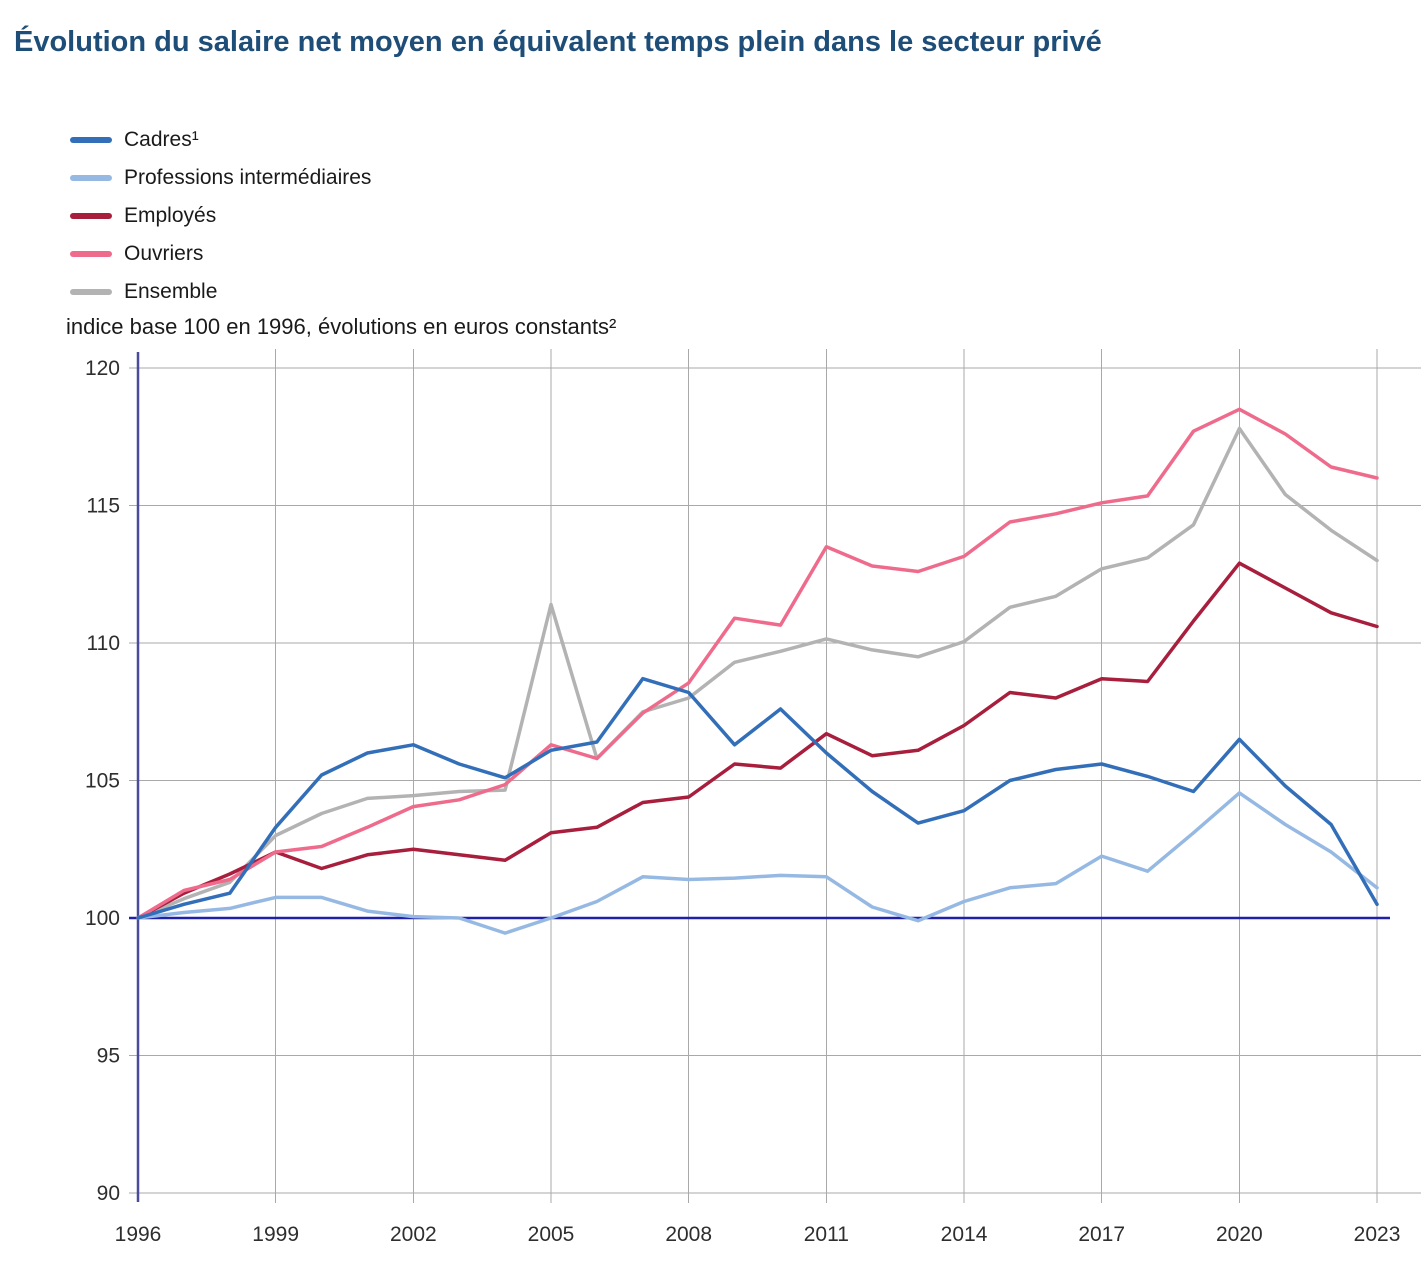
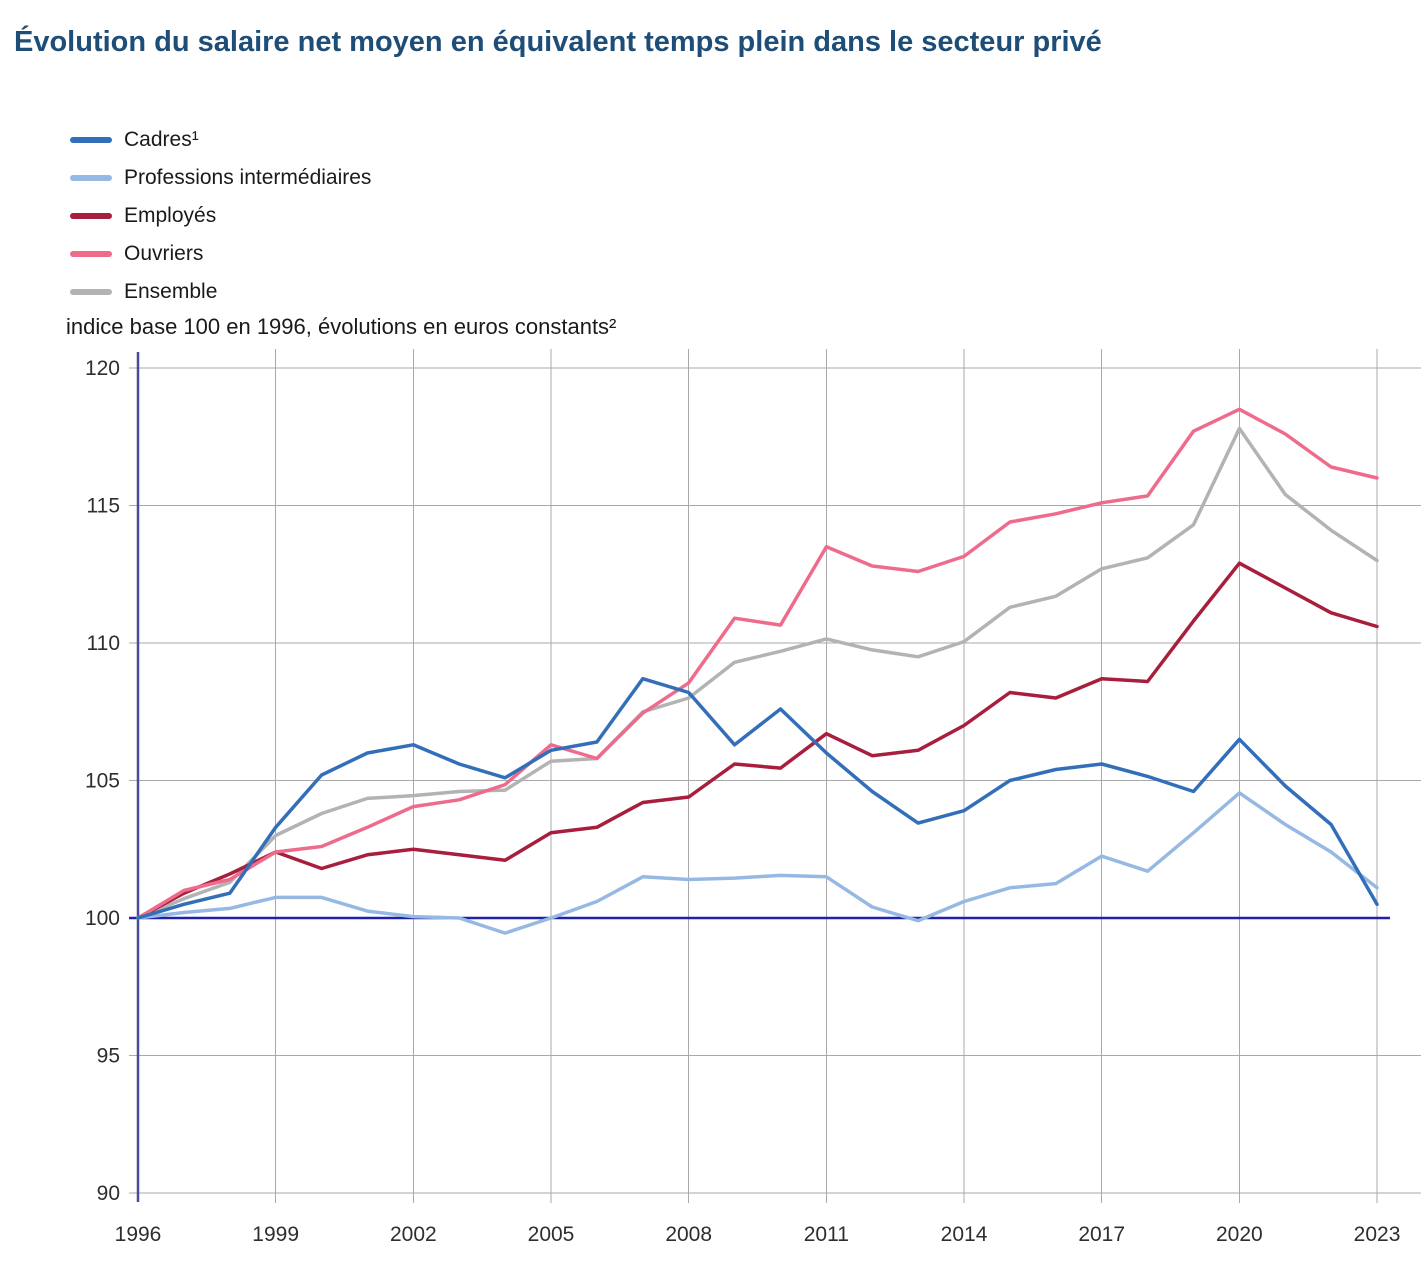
Ensemble/2005: 111.4 -> 105.7
